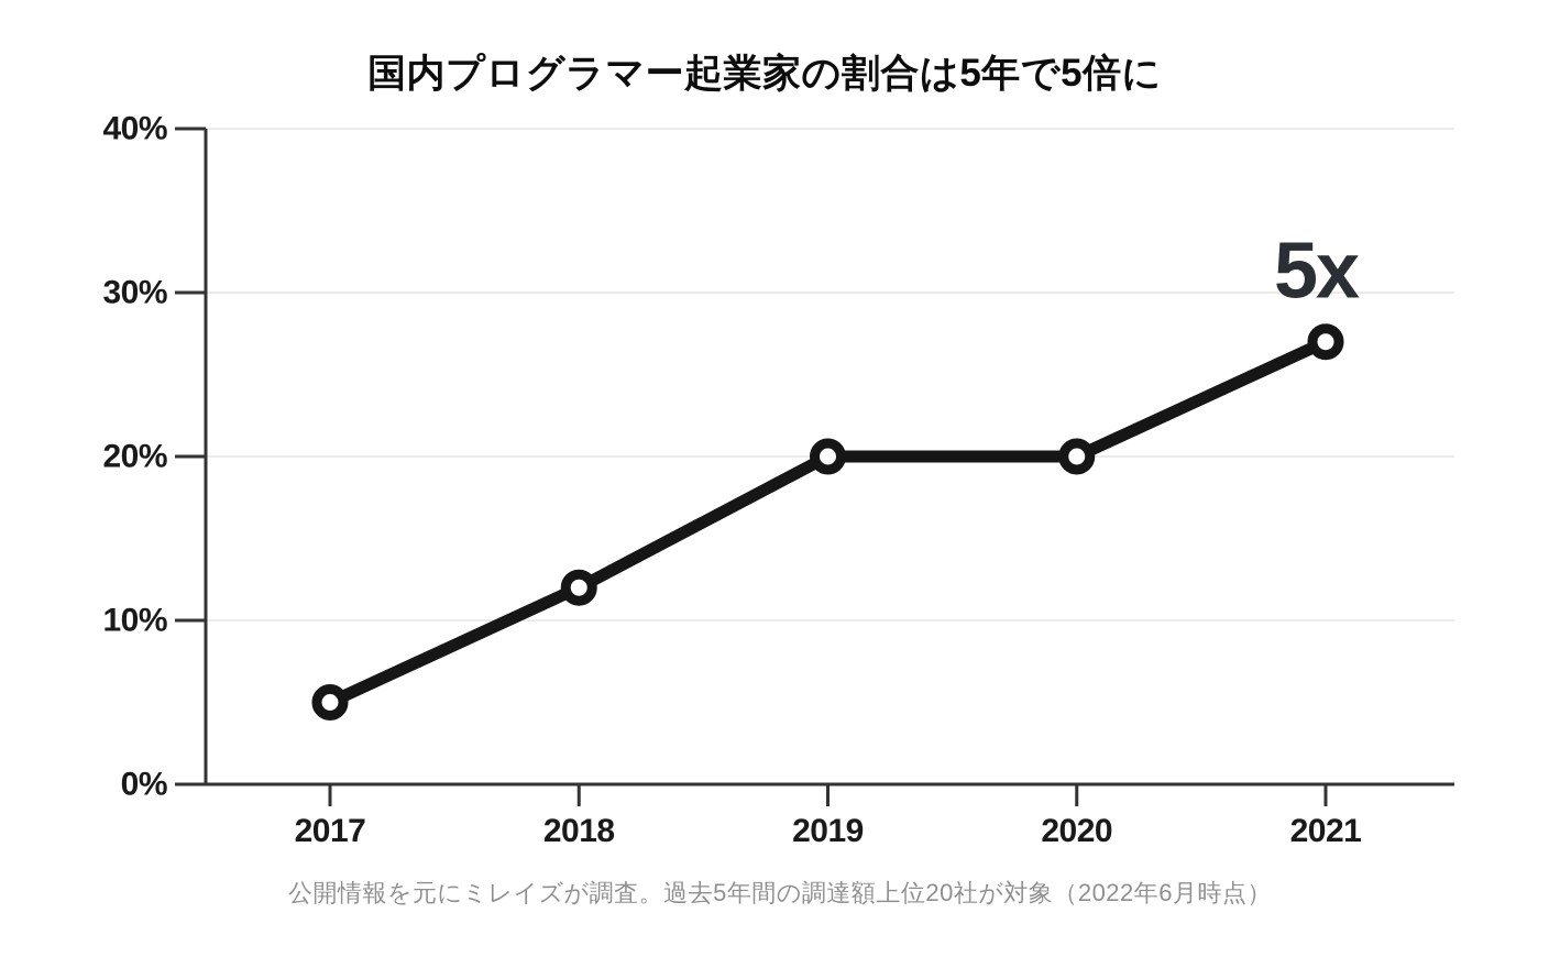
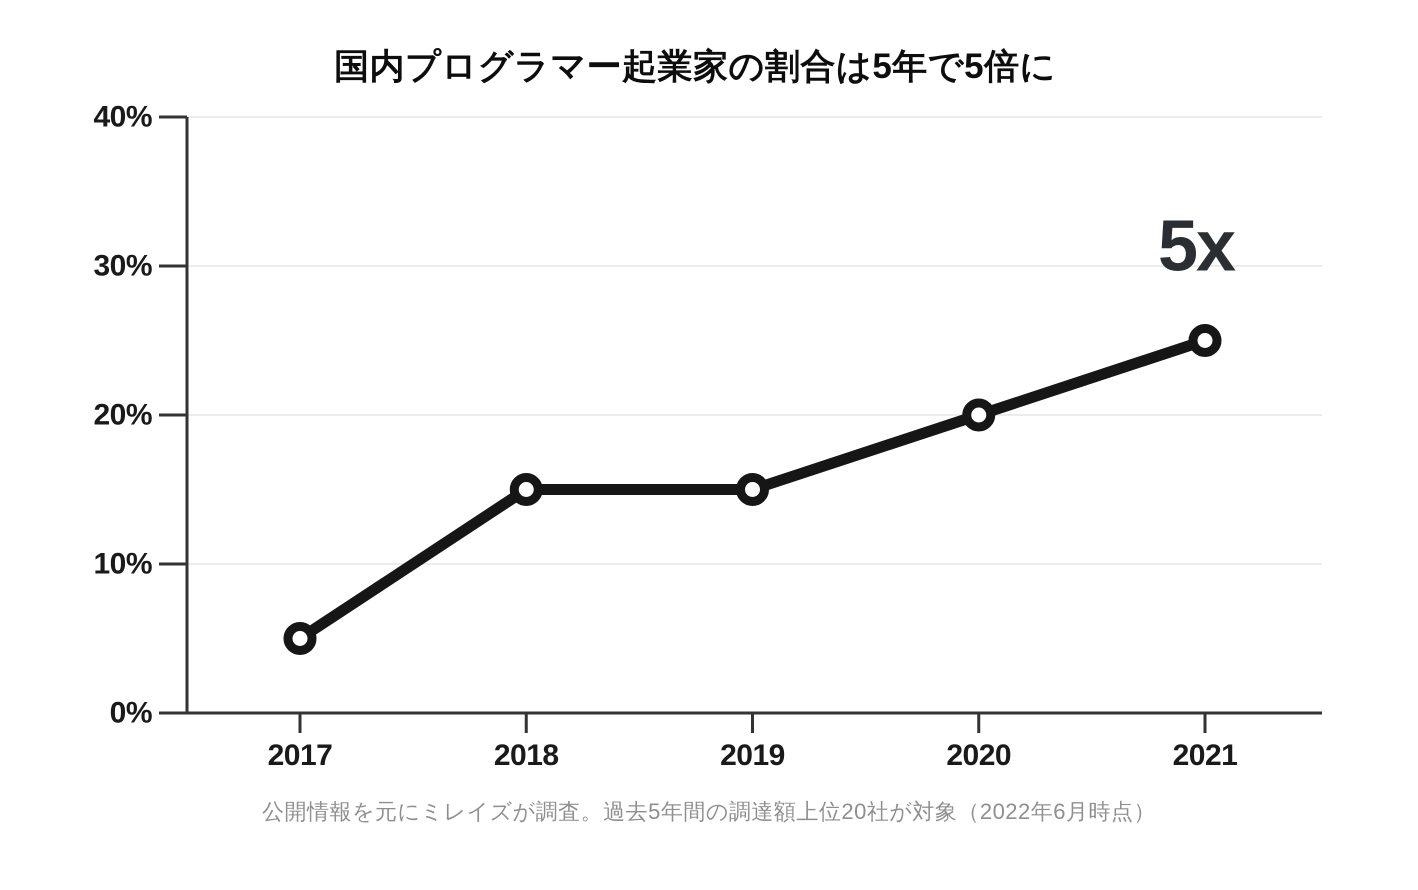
2018: 12% -> 15%
2019: 20% -> 15%
2021: 27% -> 25%
